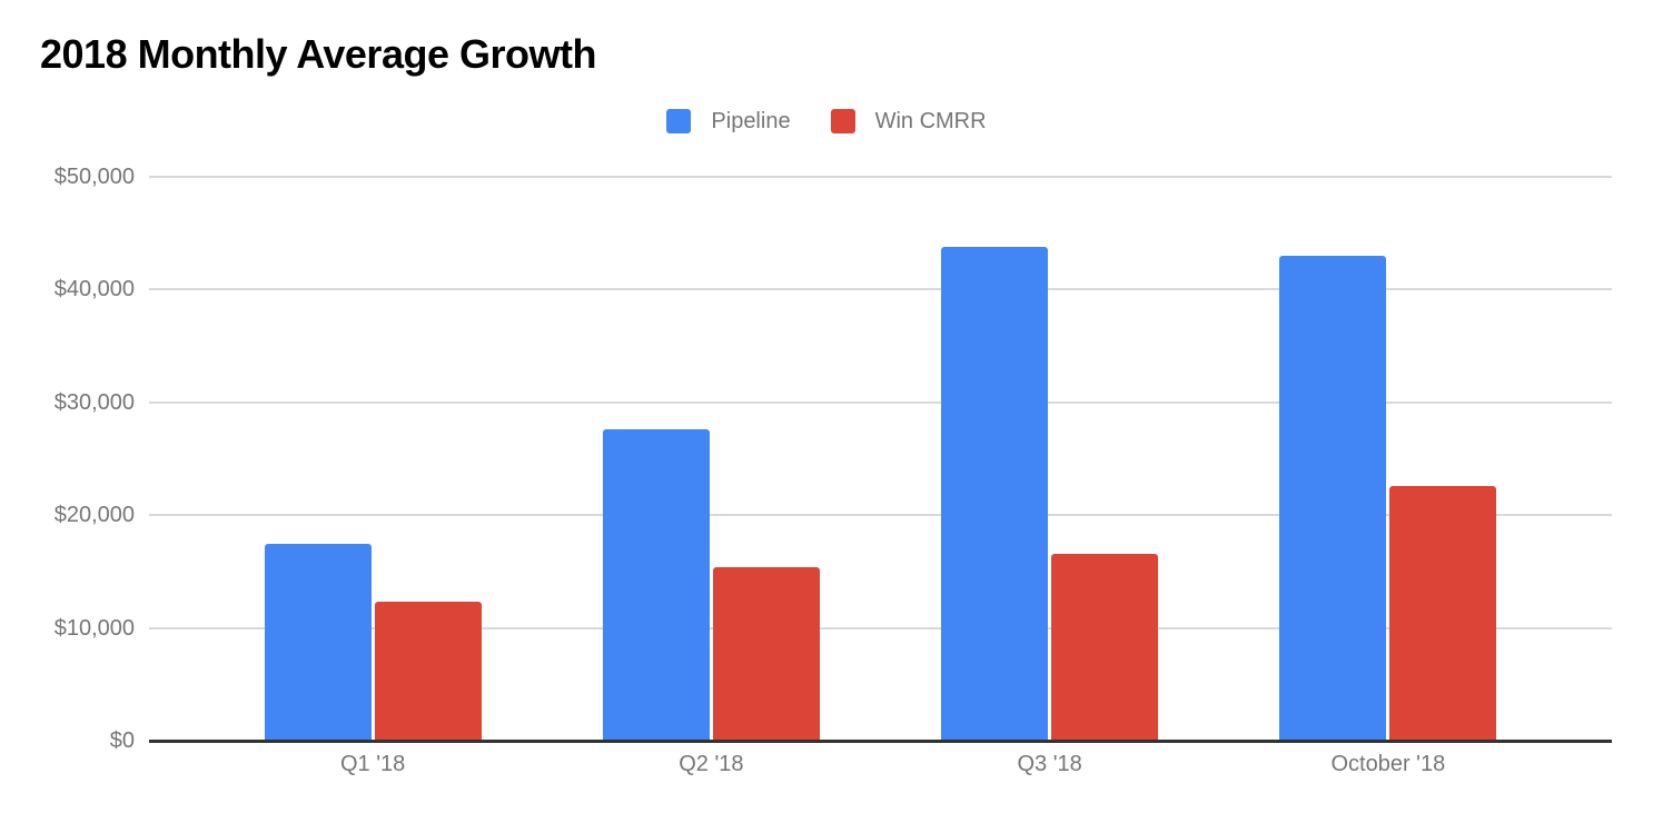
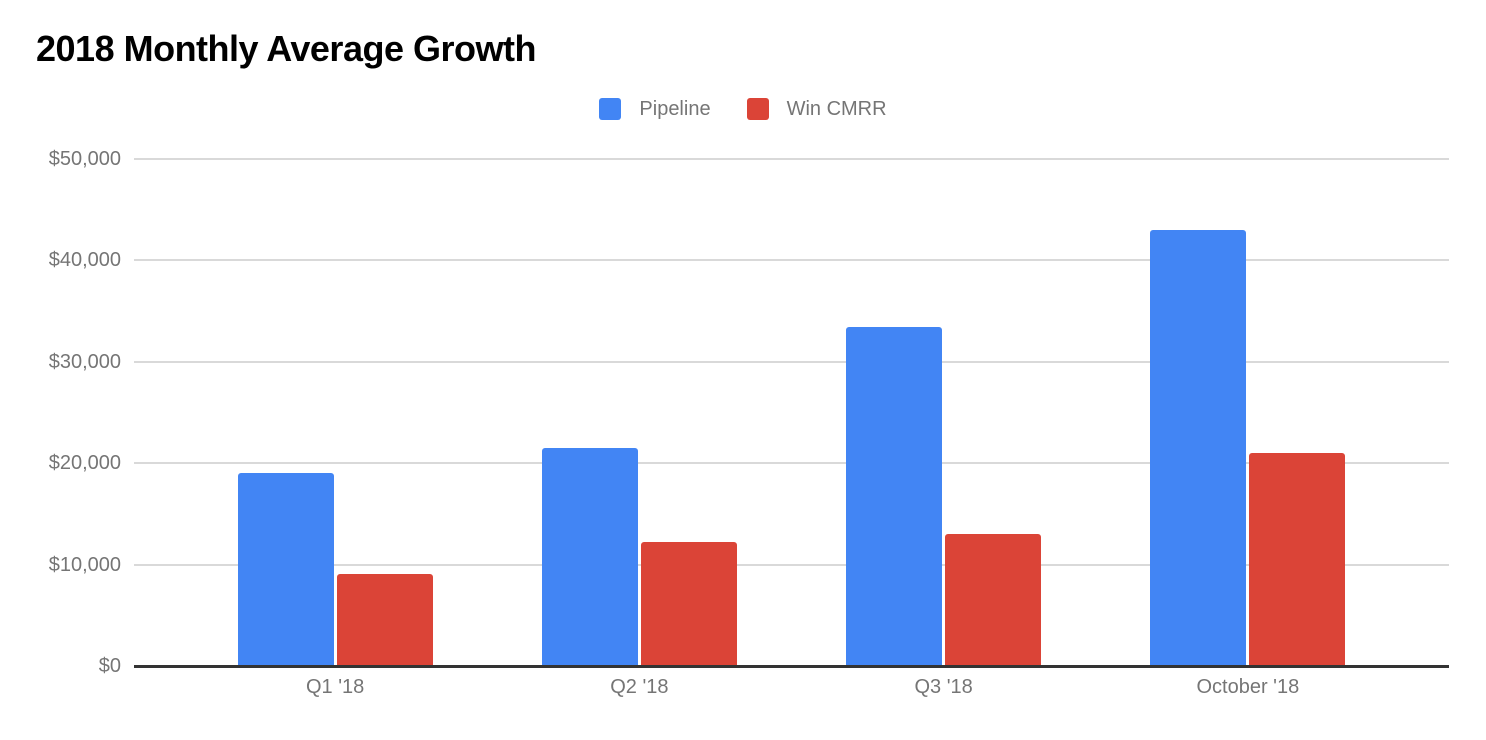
Pipeline/Q1 '18: $17500 -> $19000
Win CMRR/Q1 '18: $12300 -> $9100
Pipeline/Q2 '18: $27600 -> $21500
Win CMRR/Q2 '18: $15400 -> $12200
Pipeline/Q3 '18: $43800 -> $33400
Win CMRR/Q3 '18: $16600 -> $13000
Win CMRR/October '18: $22600 -> $21000
